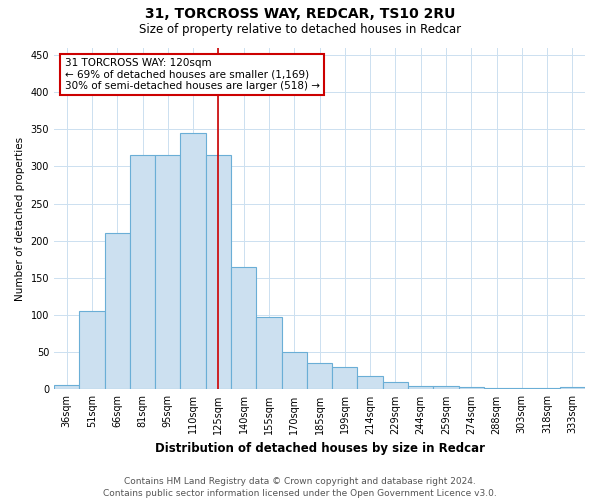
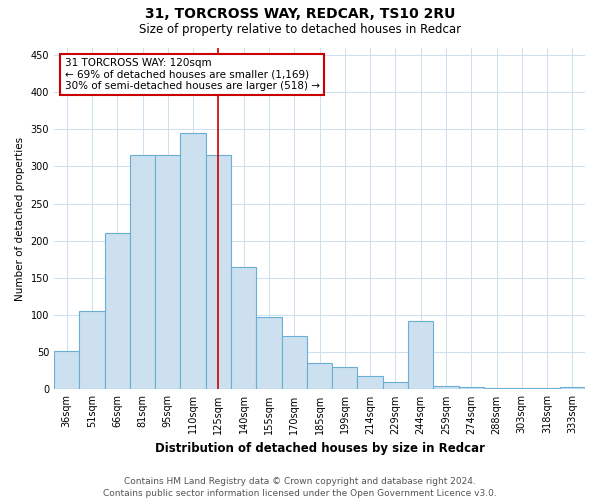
36sqm: 6 -> 52
170sqm: 50 -> 72
244sqm: 5 -> 92
